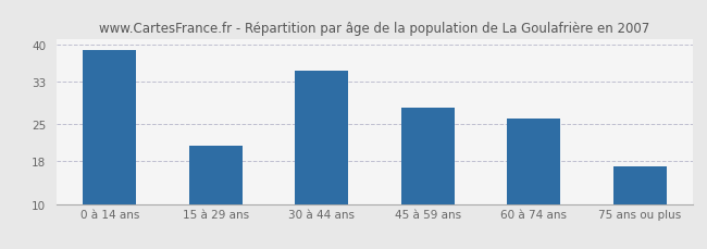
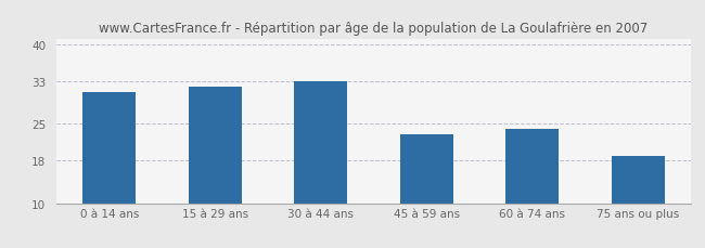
0 à 14 ans: 39 -> 31
15 à 29 ans: 21 -> 32
30 à 44 ans: 35 -> 33
45 à 59 ans: 28 -> 23
60 à 74 ans: 26 -> 24
75 ans ou plus: 17 -> 19
